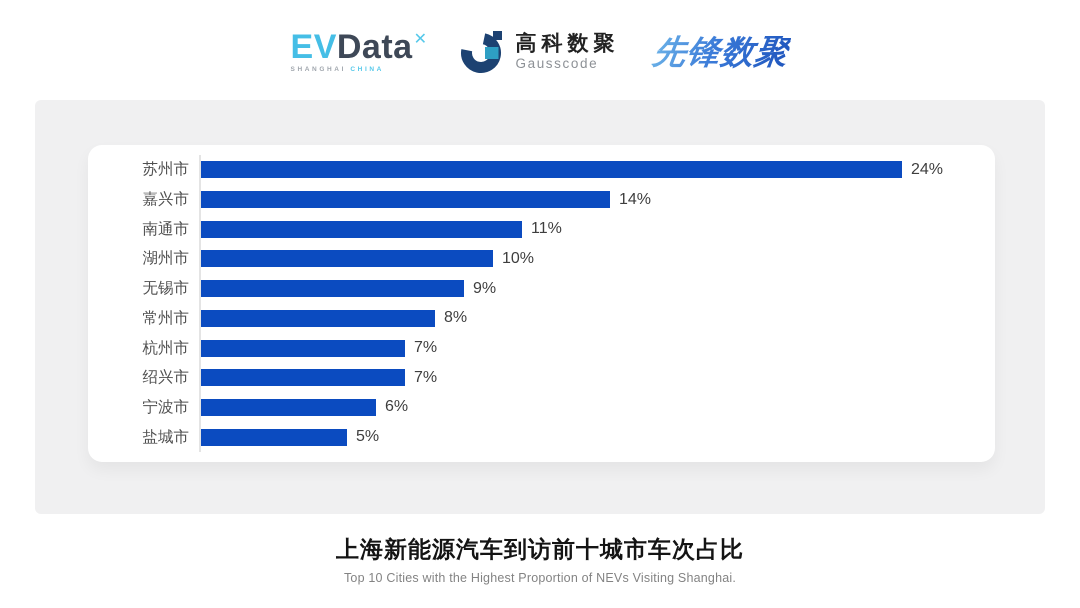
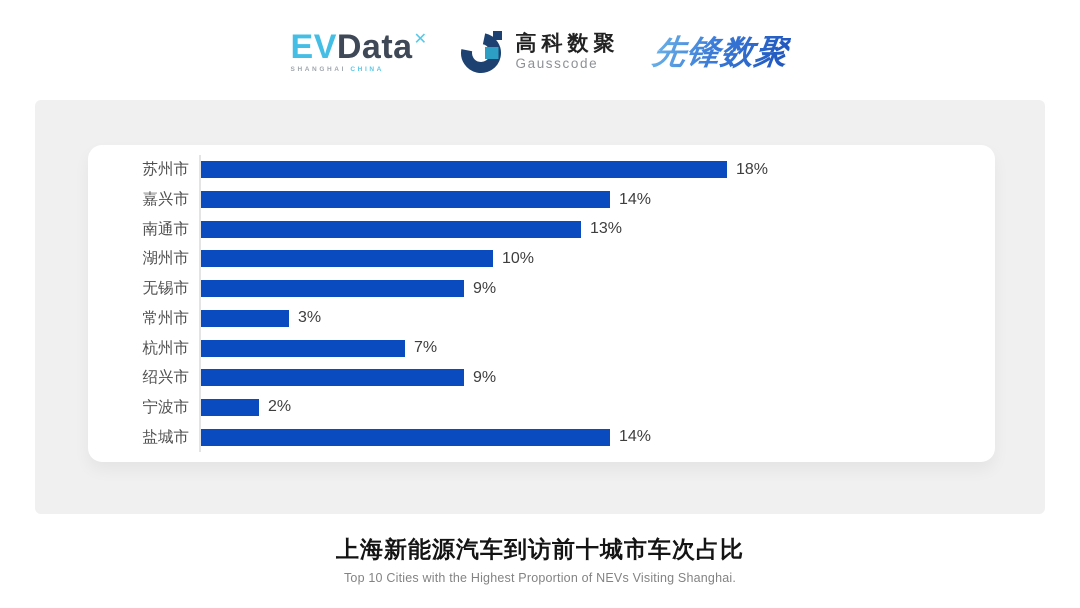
苏州市: 24% -> 18%
南通市: 11% -> 13%
常州市: 8% -> 3%
绍兴市: 7% -> 9%
宁波市: 6% -> 2%
盐城市: 5% -> 14%
